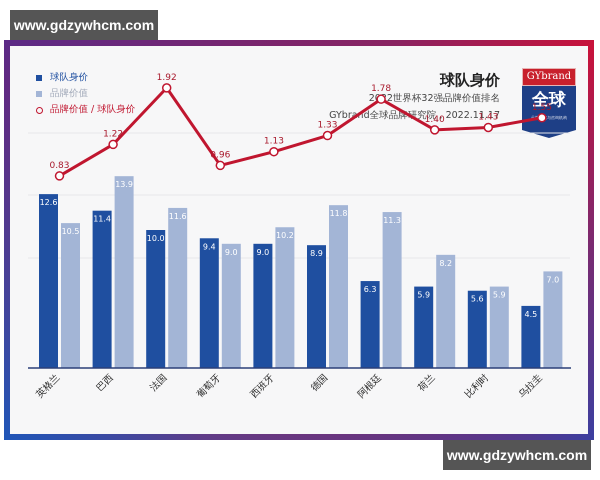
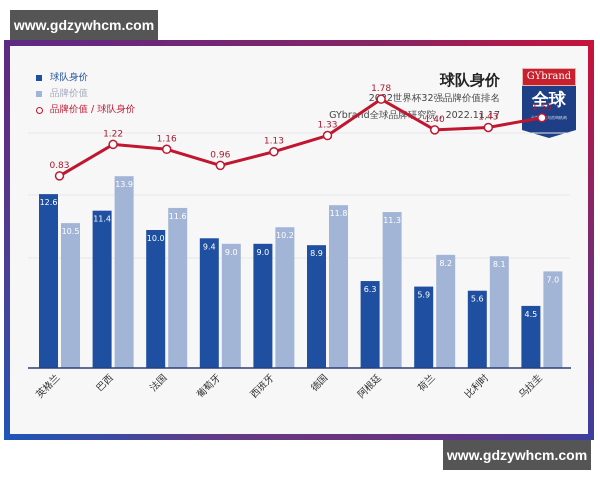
品牌价值 / 球队身价/法国: 1.92 -> 1.16
品牌价值/比利时: 5.9 -> 8.1
